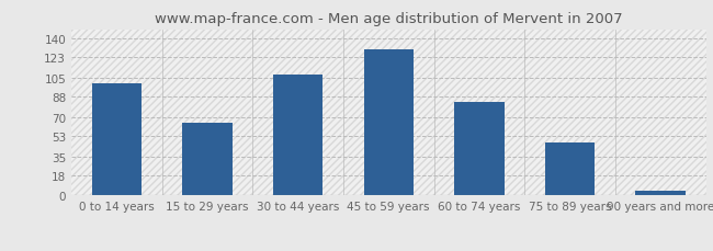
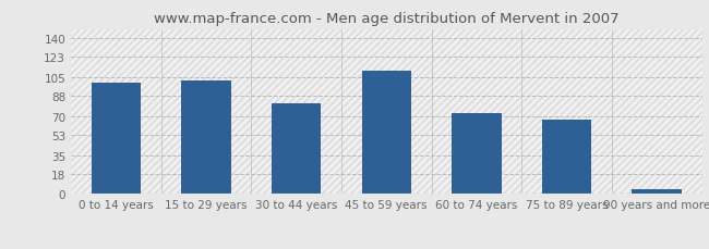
15 to 29 years: 65 -> 102
30 to 44 years: 108 -> 81
45 to 59 years: 130 -> 111
60 to 74 years: 83 -> 73
75 to 89 years: 47 -> 67
